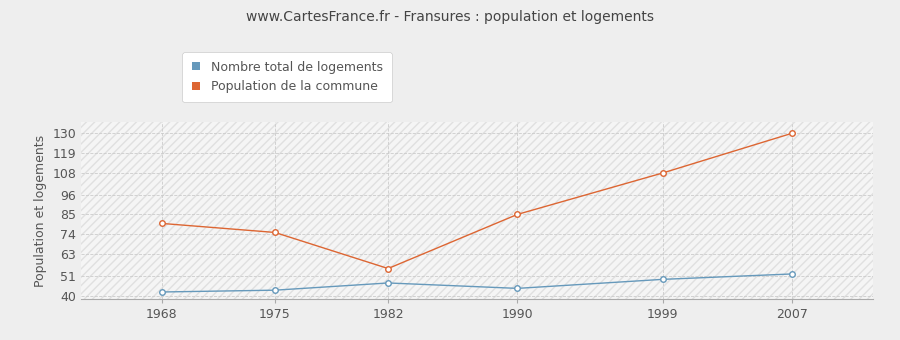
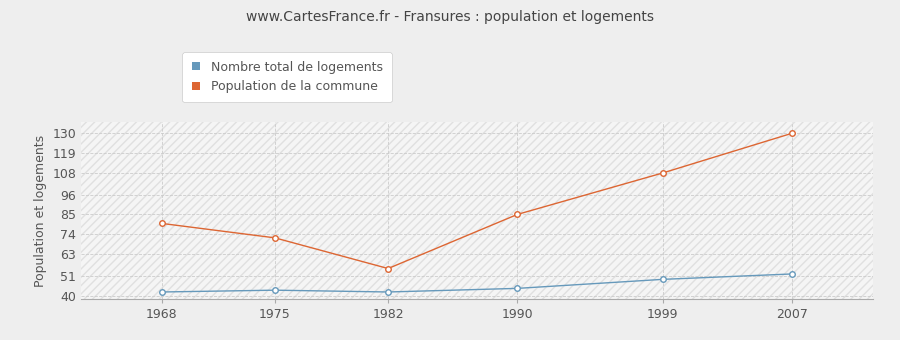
Population de la commune/1975: 75 -> 72
Nombre total de logements/1982: 47 -> 42
